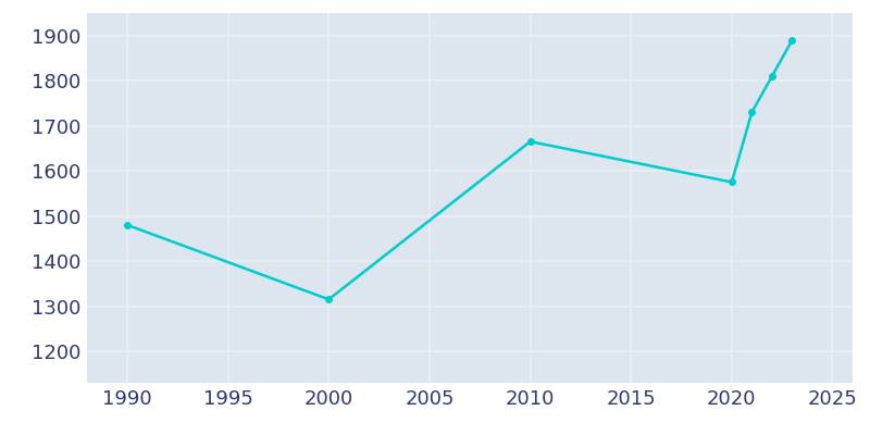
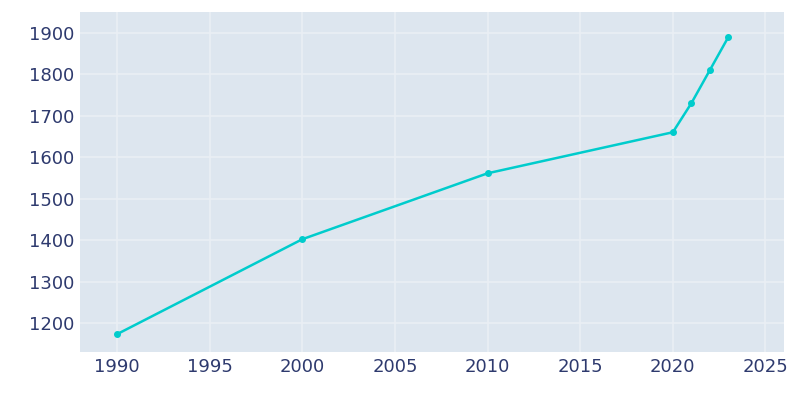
1990: 1480 -> 1173
2000: 1315 -> 1402
2010: 1665 -> 1561
2020: 1575 -> 1660
